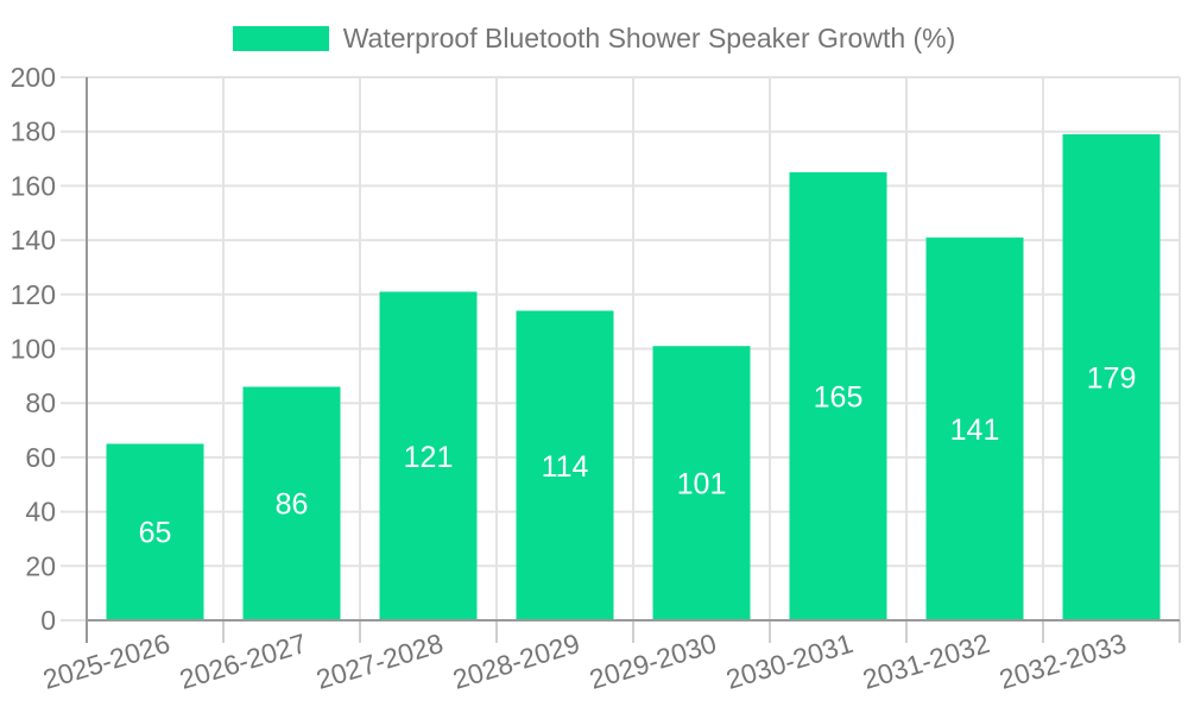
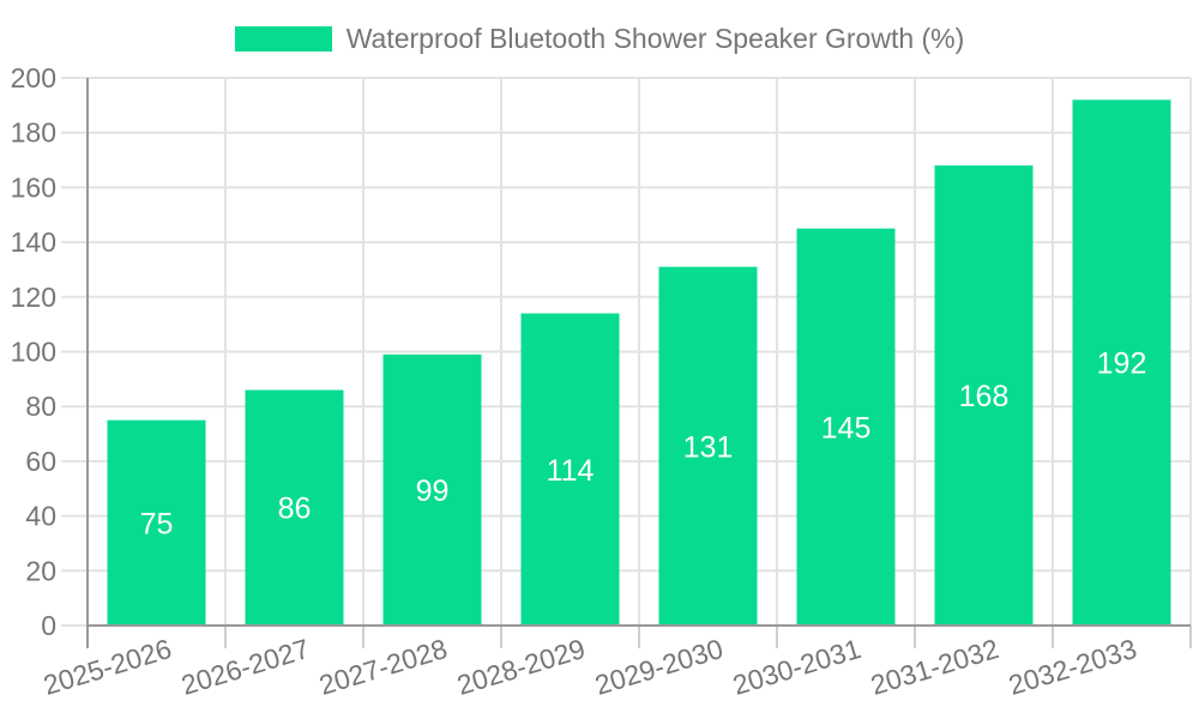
2025-2026: 65 -> 75
2027-2028: 121 -> 99
2029-2030: 101 -> 131
2030-2031: 165 -> 145
2031-2032: 141 -> 168
2032-2033: 179 -> 192
